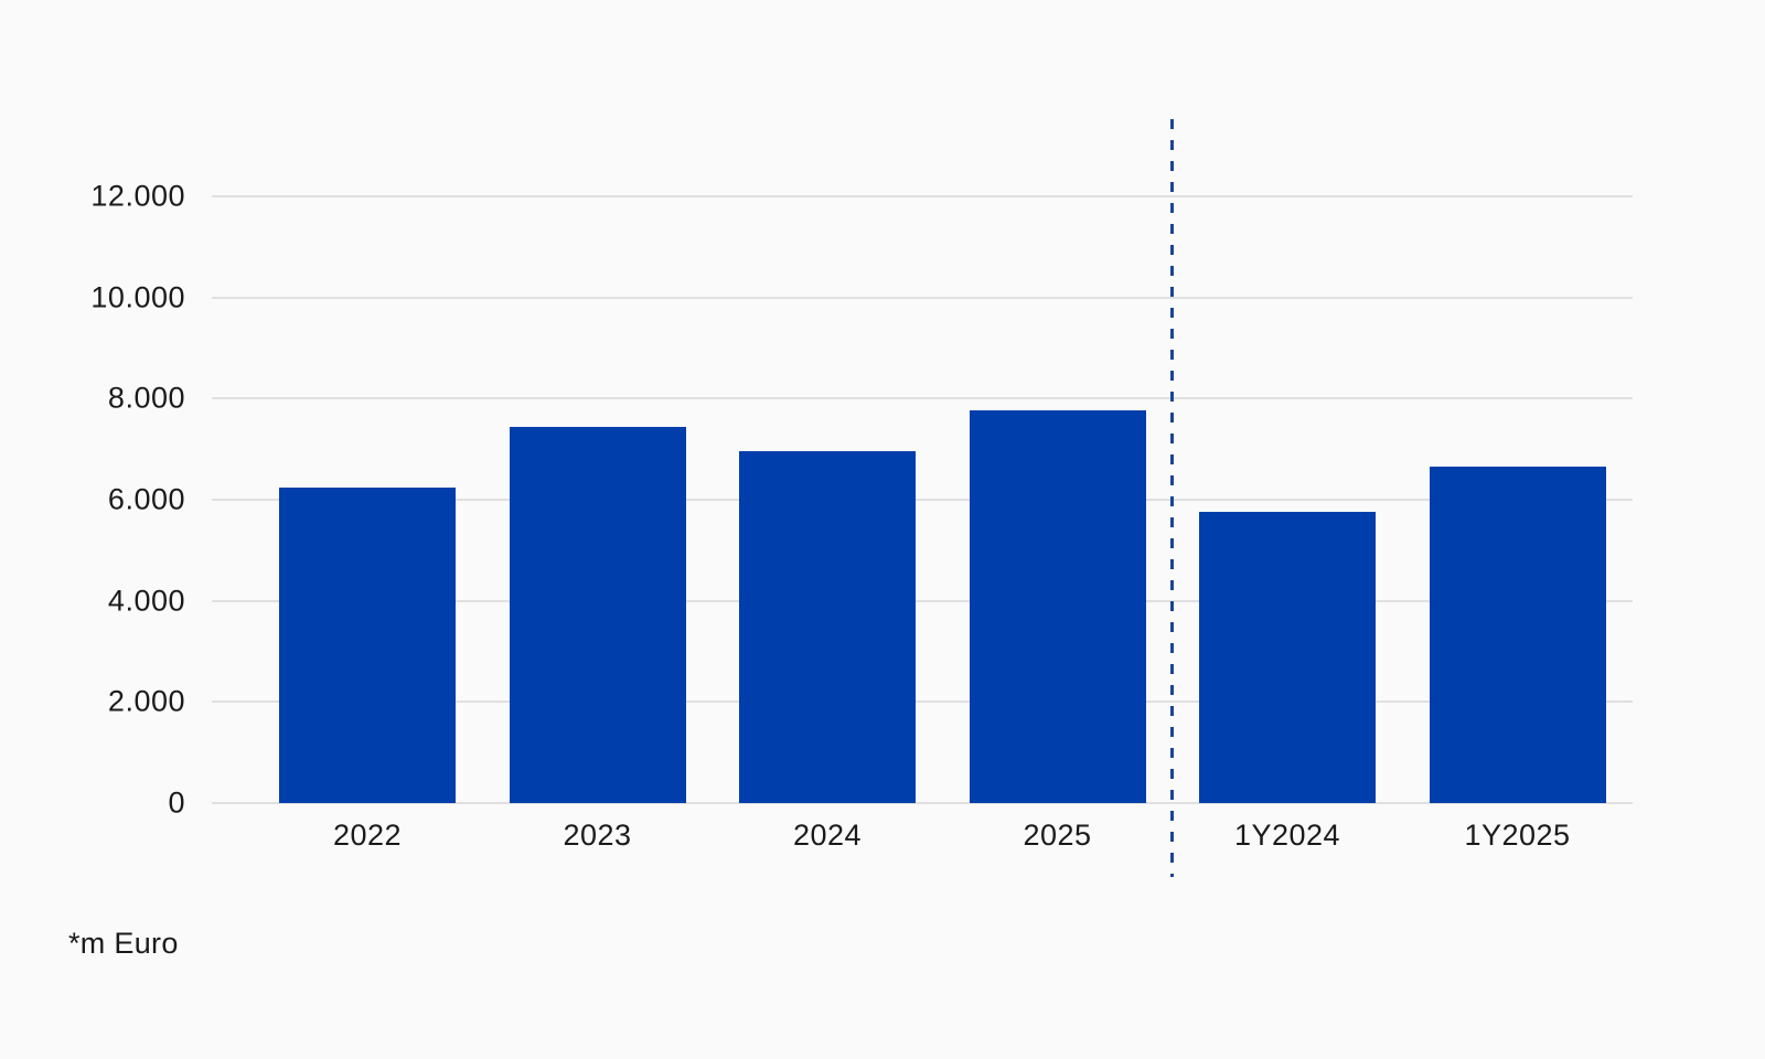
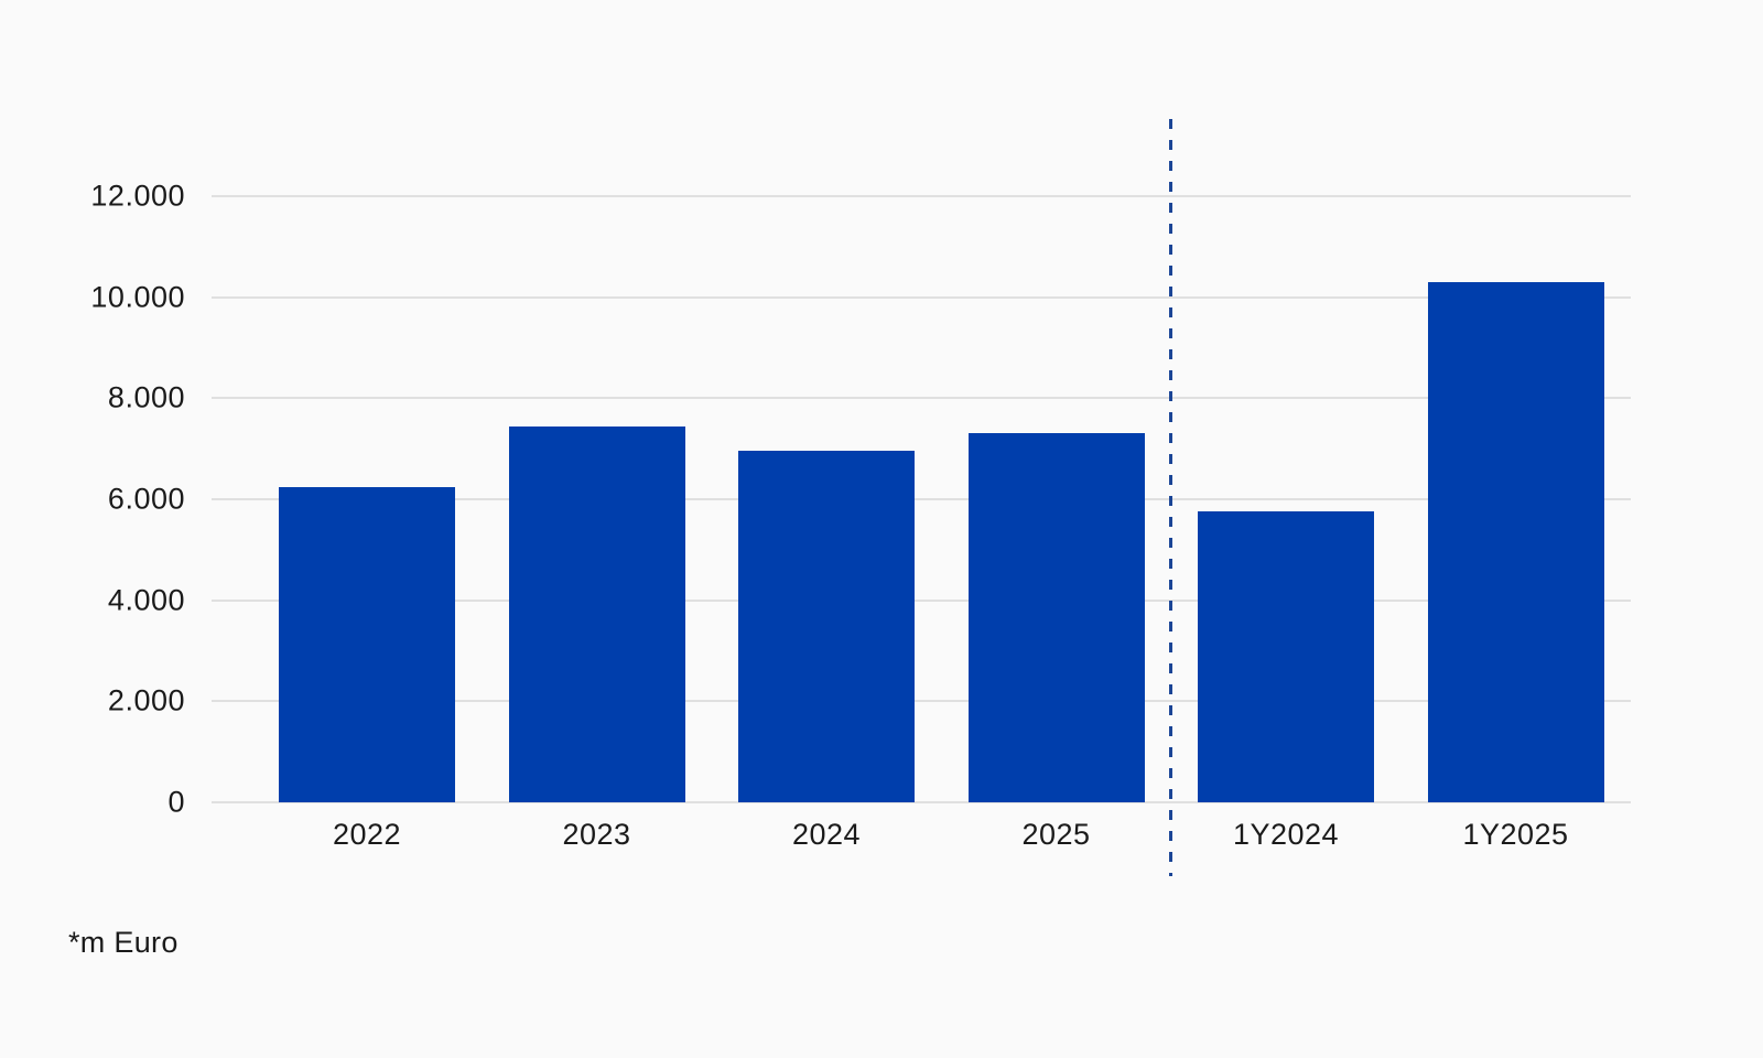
2025: 7800 -> 7300
1Y2025: 6700 -> 10300
